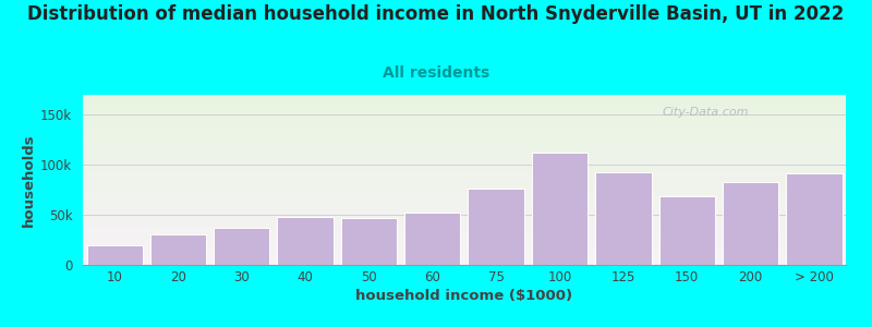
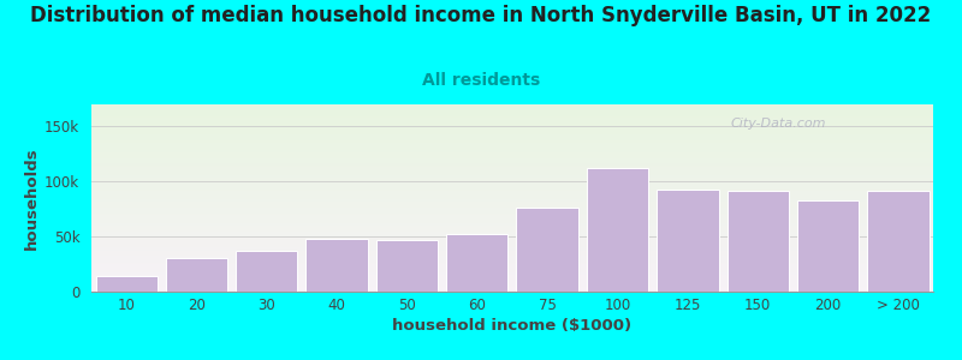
10: 20k -> 14k
150: 69k -> 92k
